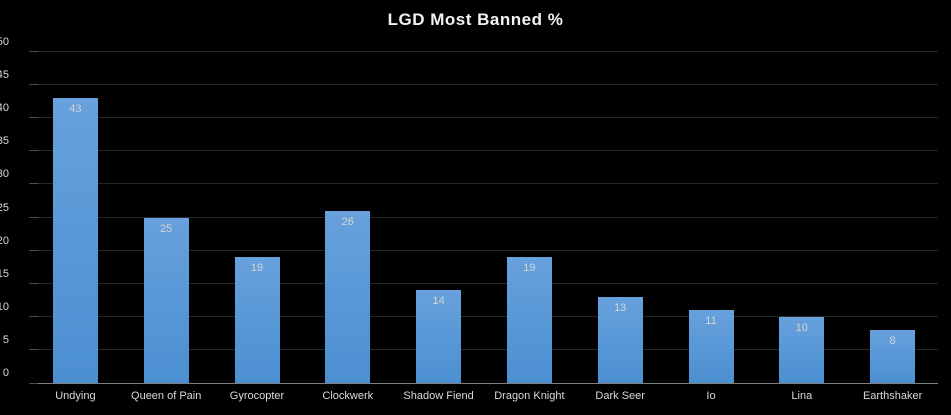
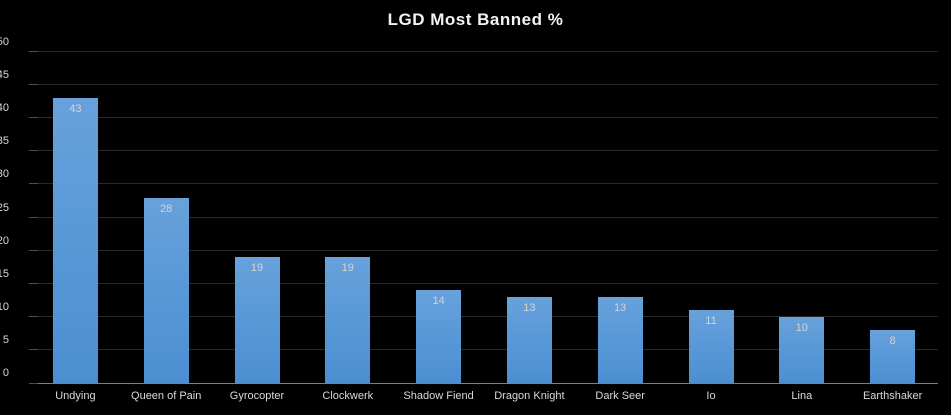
Queen of Pain: 25 -> 28
Clockwerk: 26 -> 19
Dragon Knight: 19 -> 13
